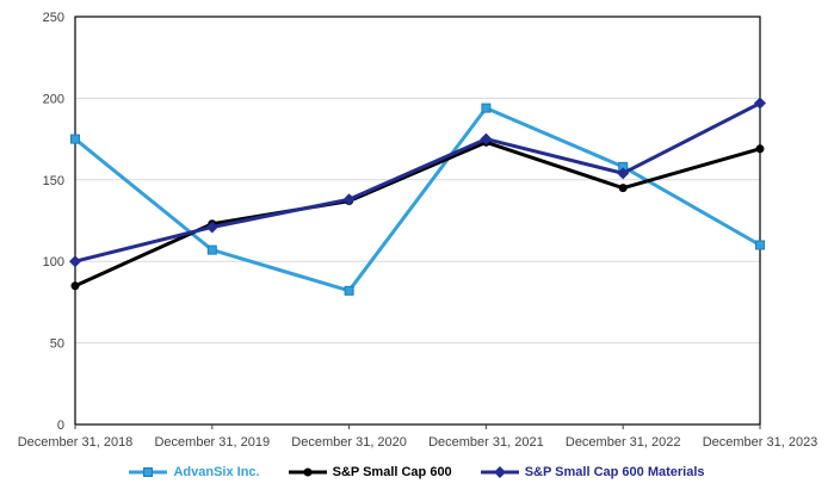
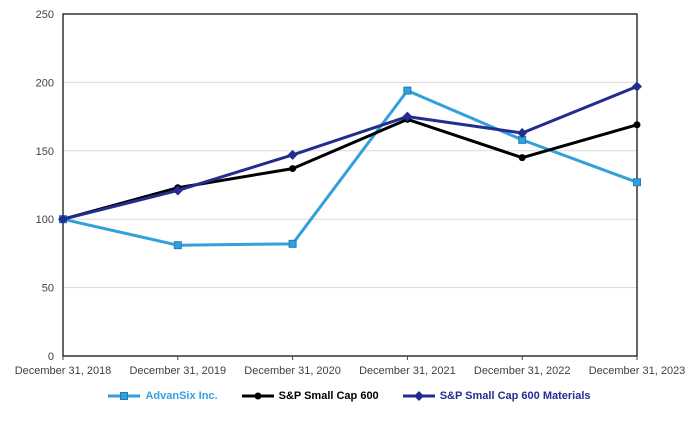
AdvanSix Inc./December 31, 2018: 175 -> 100
S&P Small Cap 600/December 31, 2018: 85 -> 100
AdvanSix Inc./December 31, 2019: 107 -> 81
S&P Small Cap 600 Materials/December 31, 2020: 138 -> 147
S&P Small Cap 600 Materials/December 31, 2022: 154 -> 163
AdvanSix Inc./December 31, 2023: 110 -> 127
